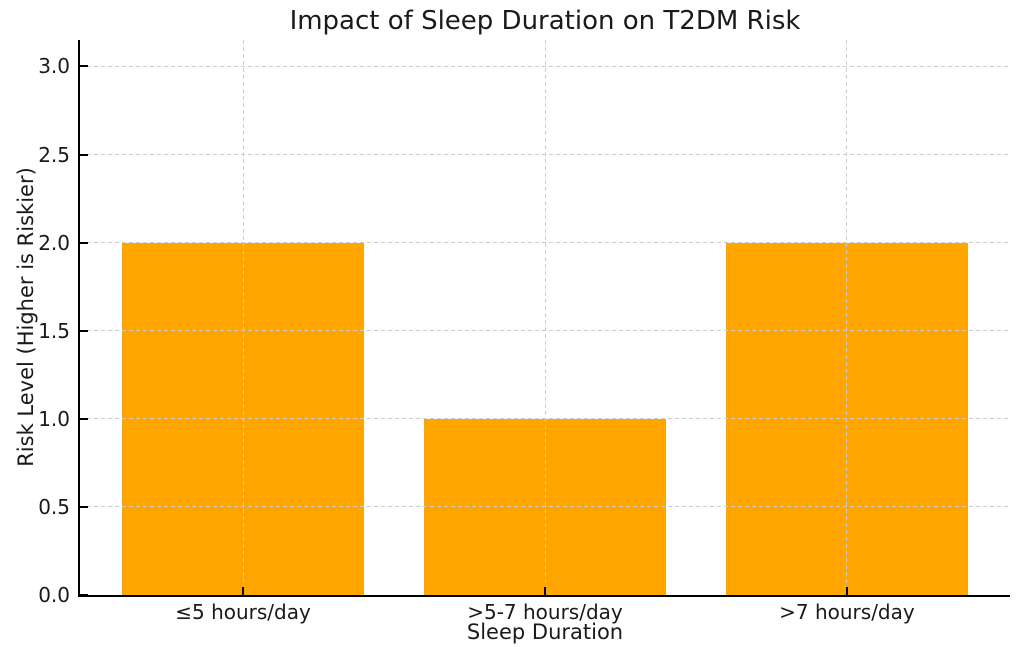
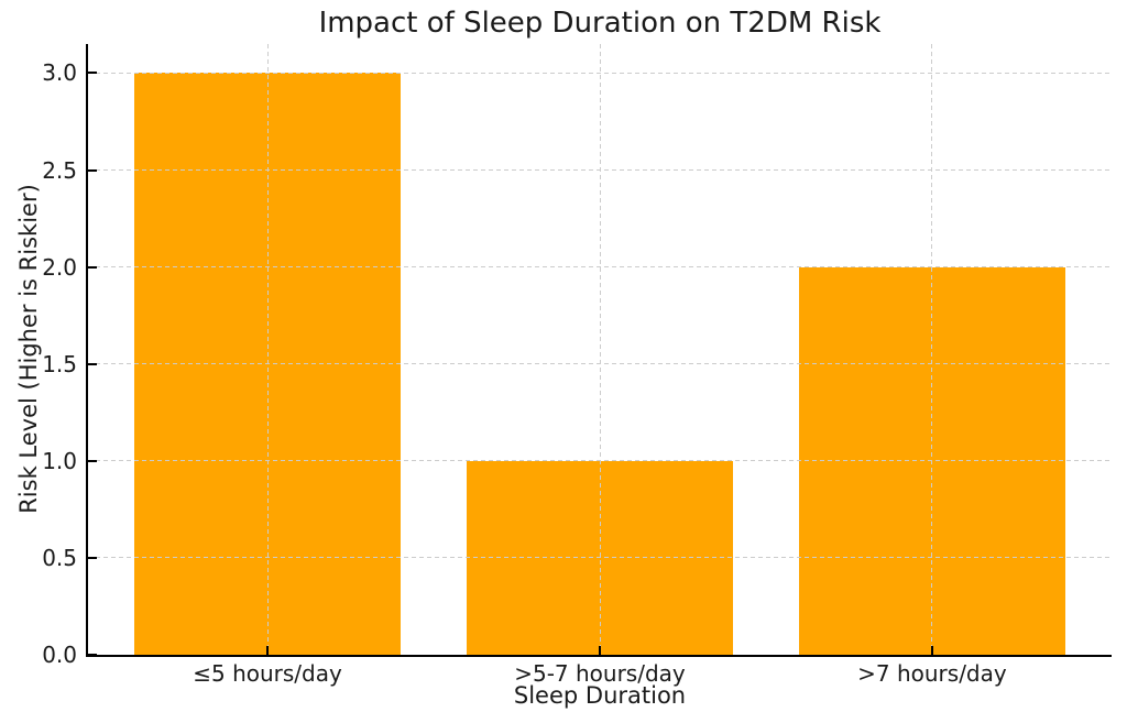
≤5 hours/day: 2 -> 3
